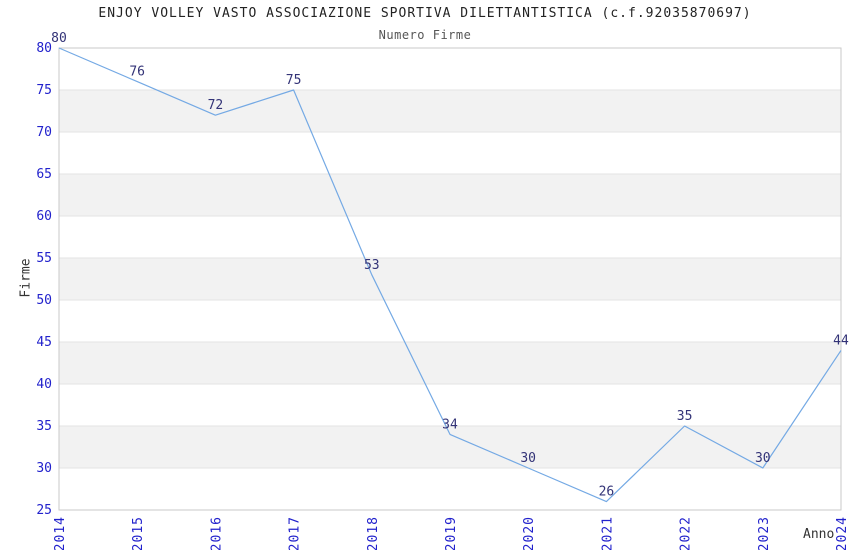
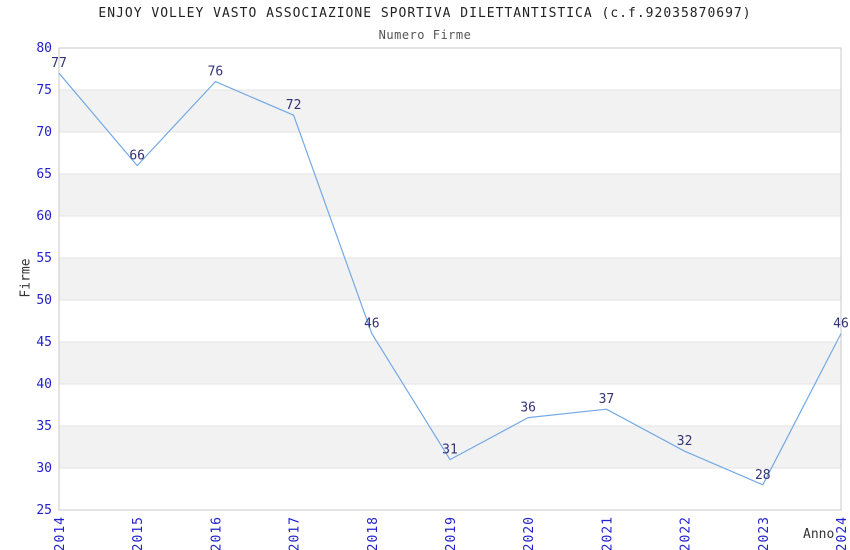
2014: 80 -> 77
2015: 76 -> 66
2016: 72 -> 76
2017: 75 -> 72
2018: 53 -> 46
2019: 34 -> 31
2020: 30 -> 36
2021: 26 -> 37
2022: 35 -> 32
2023: 30 -> 28
2024: 44 -> 46
